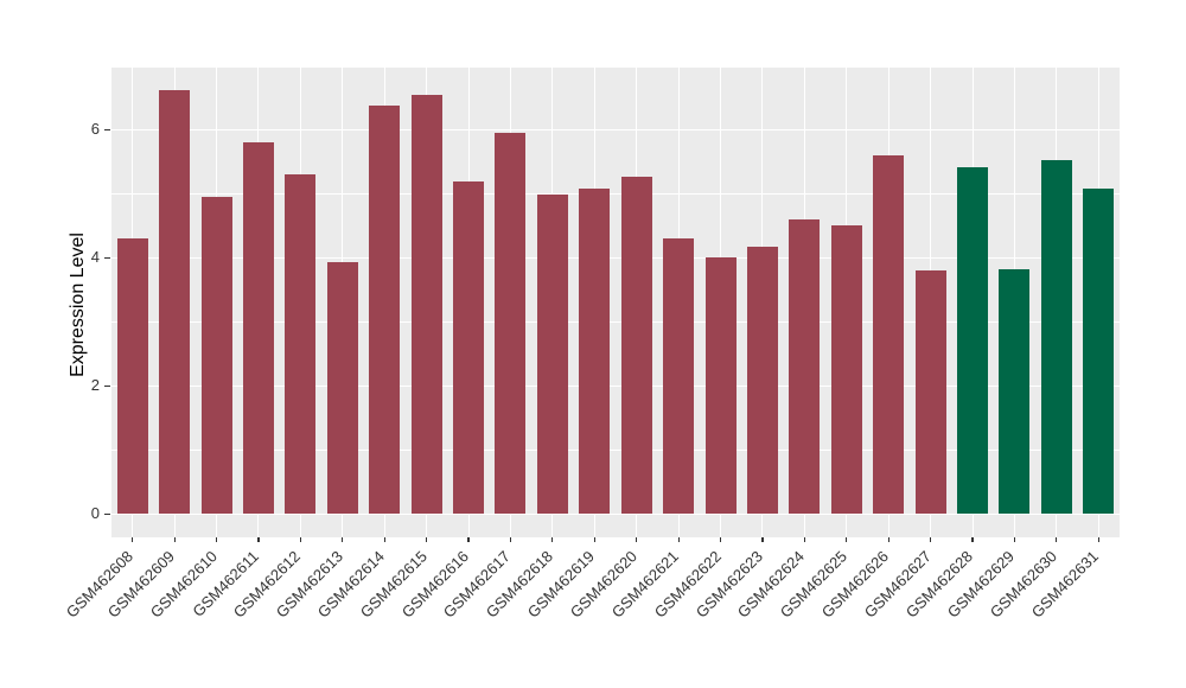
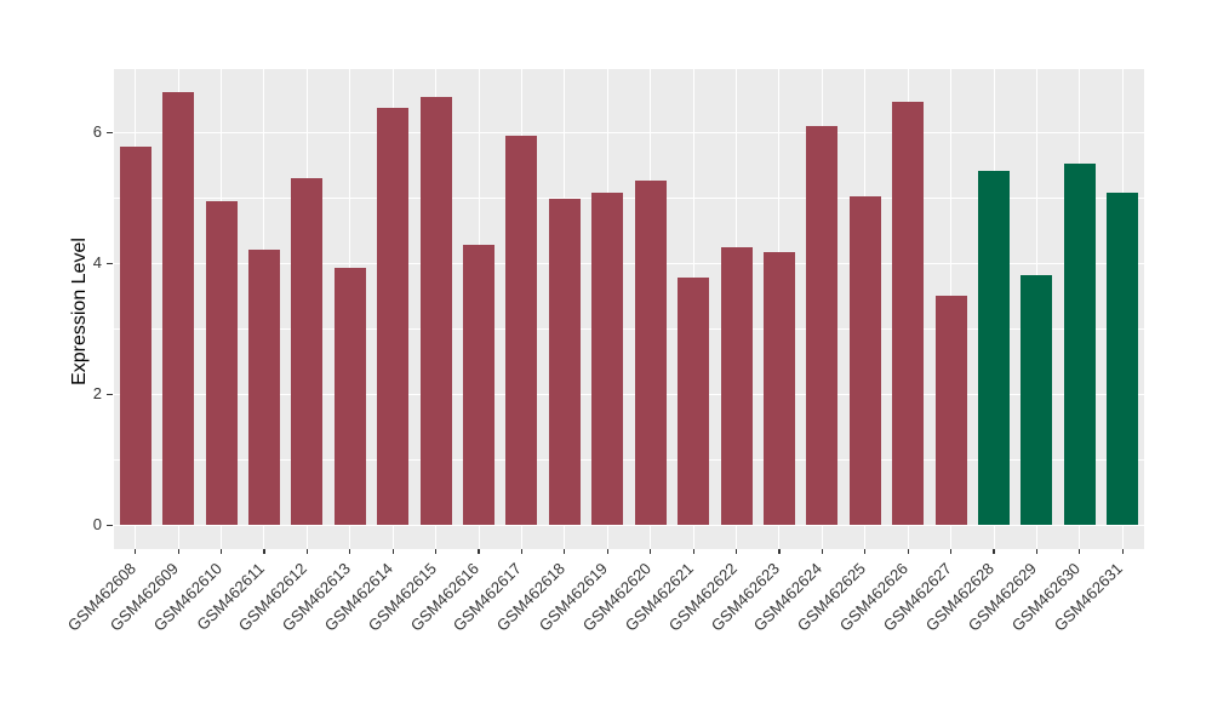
GSM462608: 4.3 -> 5.8
GSM462611: 5.8 -> 4.2
GSM462616: 5.2 -> 4.3
GSM462621: 4.3 -> 3.8
GSM462622: 4.0 -> 4.2
GSM462624: 4.6 -> 6.1
GSM462625: 4.5 -> 5.0
GSM462626: 5.6 -> 6.5
GSM462627: 3.8 -> 3.5
